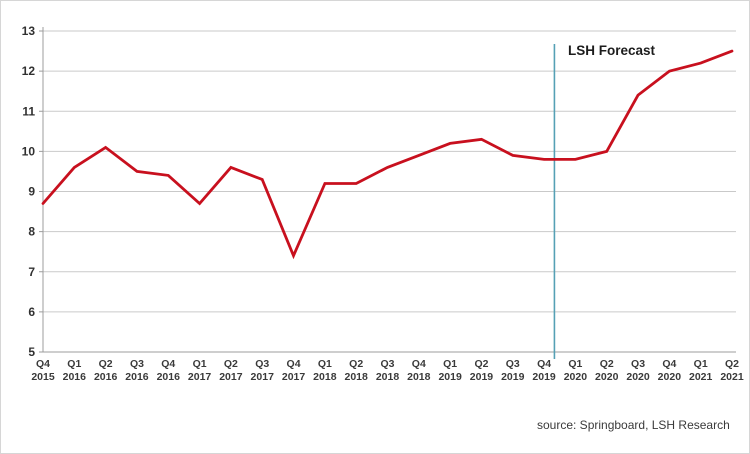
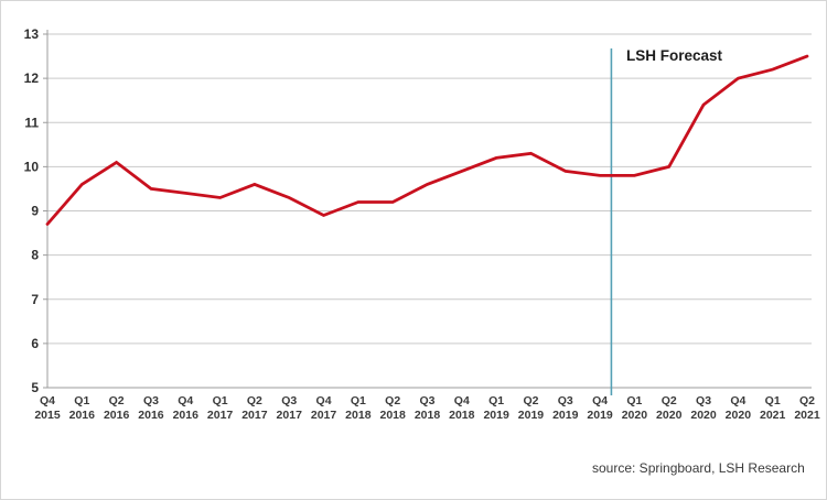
Q1 2017: 8.7 -> 9.3
Q4 2017: 7.4 -> 8.9
